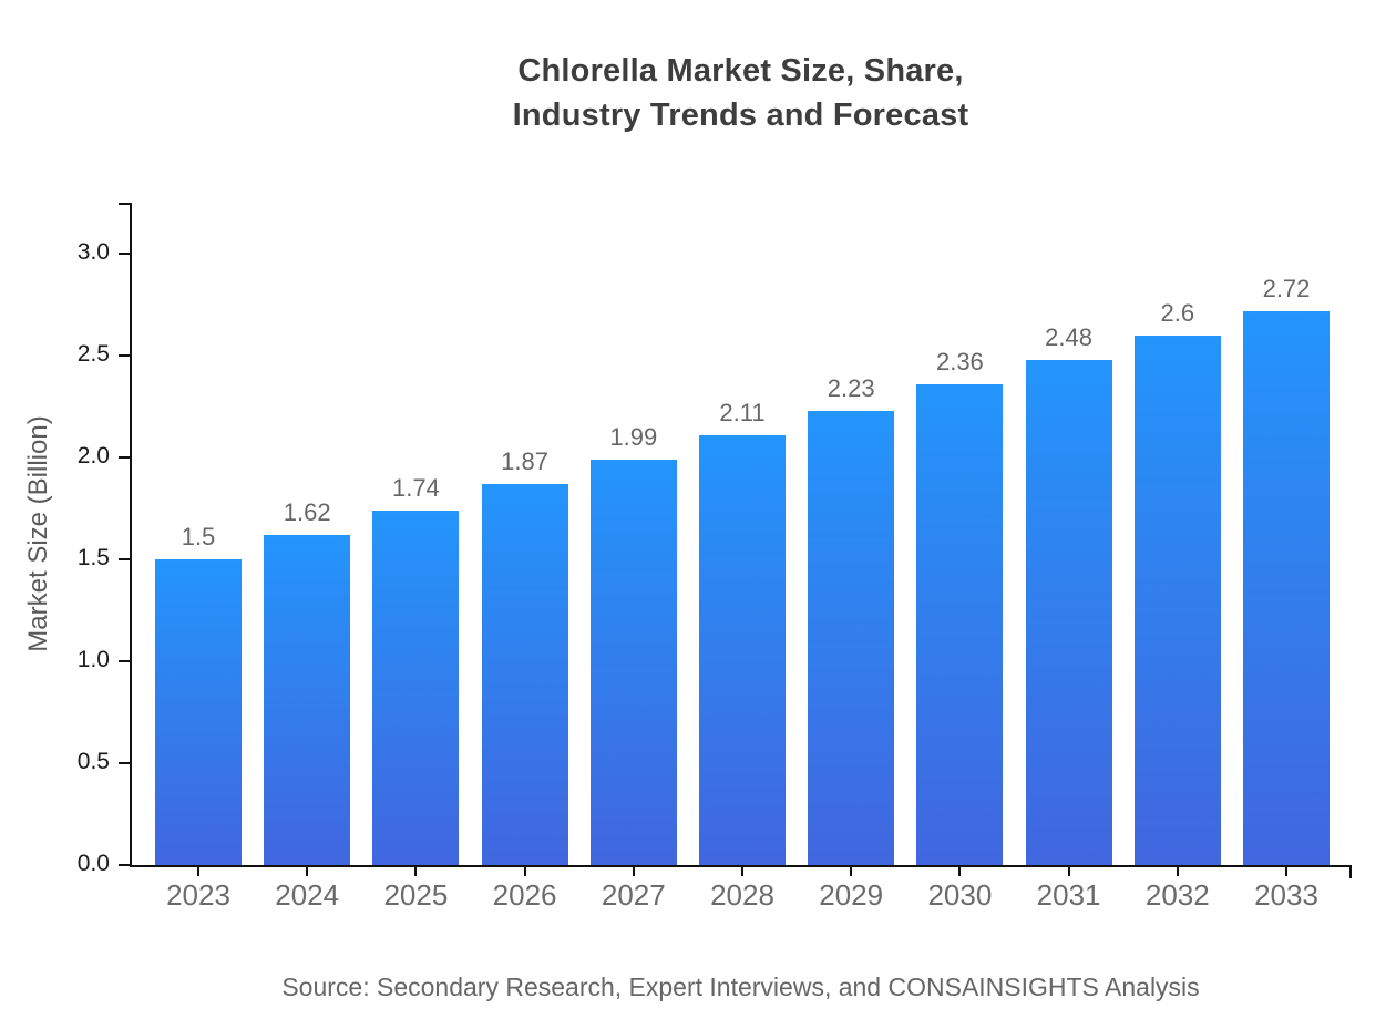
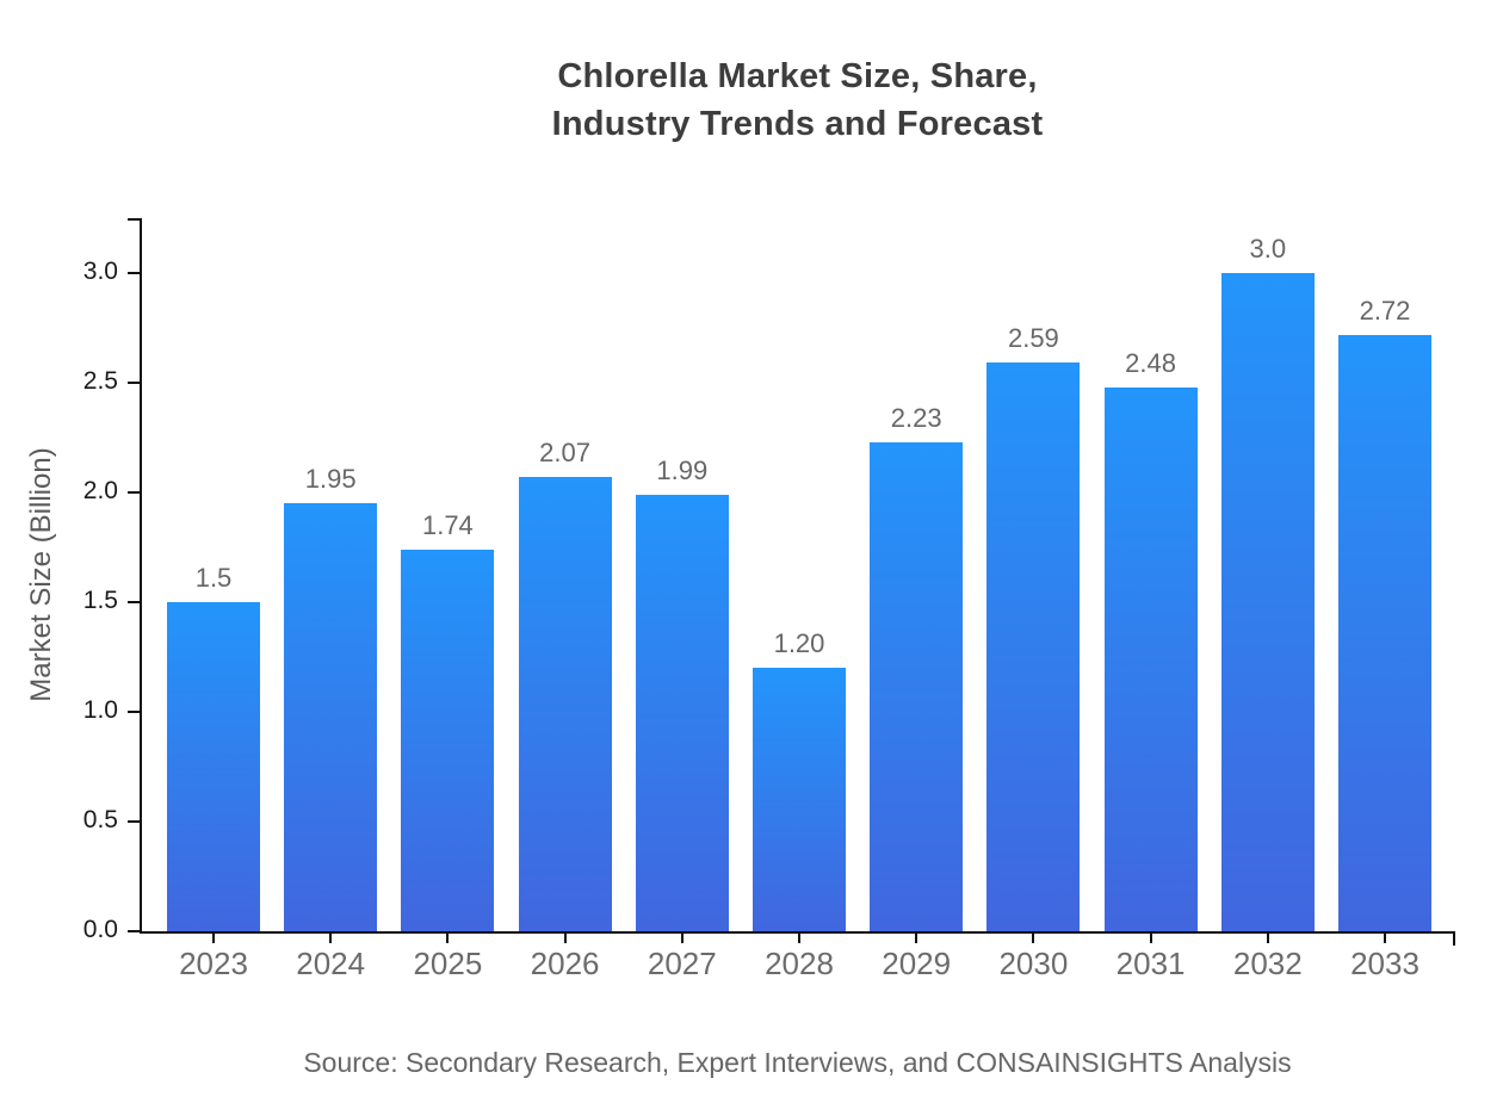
2024: 1.62 -> 1.95
2026: 1.87 -> 2.07
2028: 2.11 -> 1.20
2030: 2.36 -> 2.59
2032: 2.6 -> 3.0
